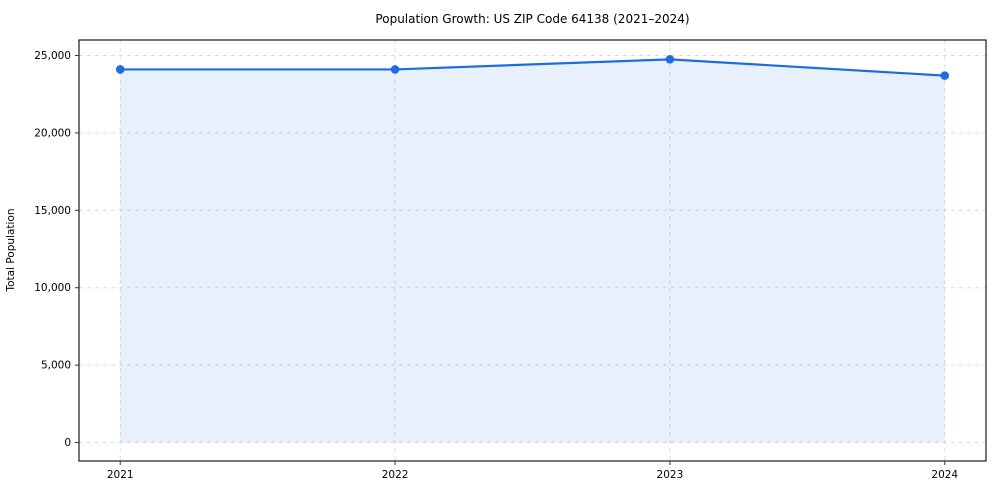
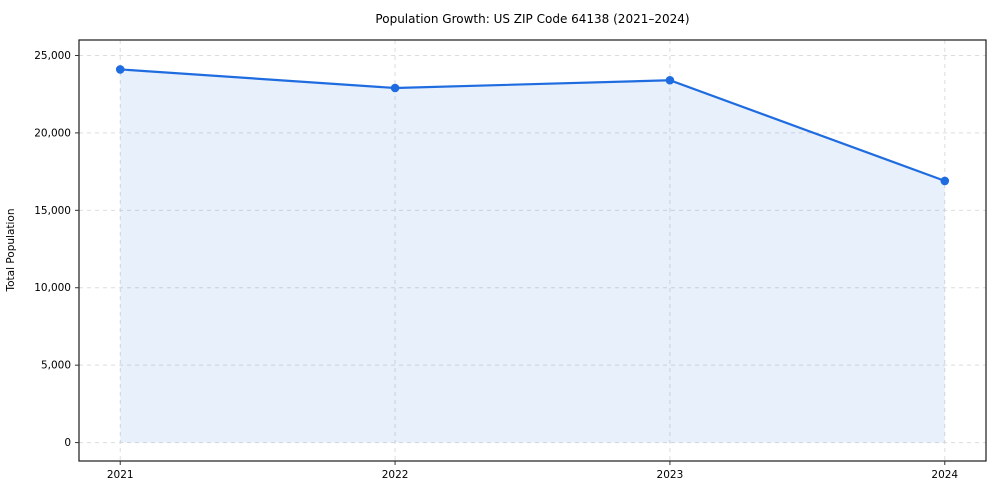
2022: 24100 -> 22900
2023: 24800 -> 23400
2024: 23700 -> 16900
